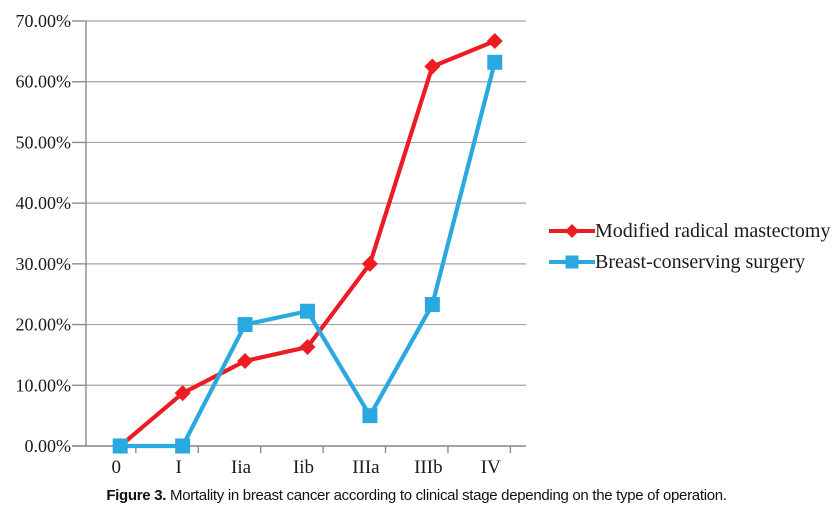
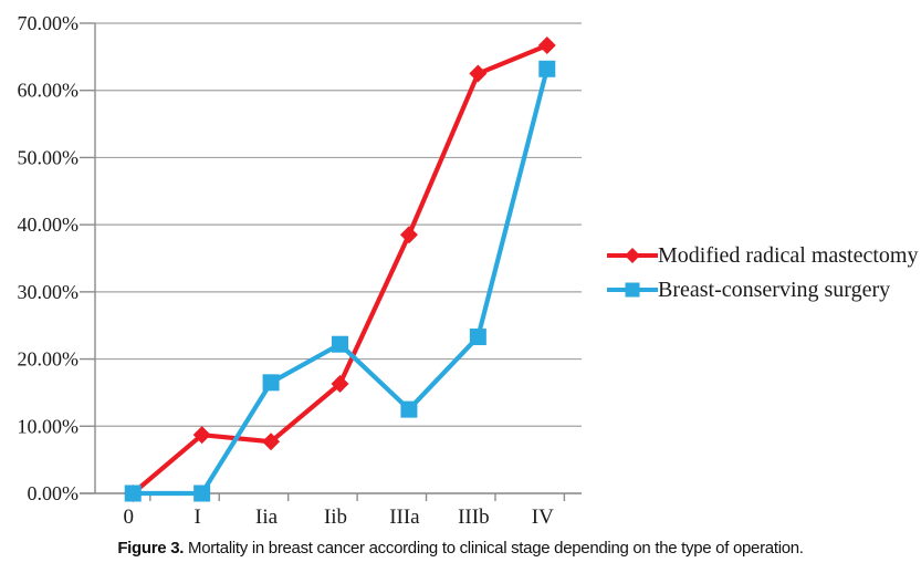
Modified radical mastectomy/Iia: 14% -> 8%
Breast-conserving surgery/Iia: 20% -> 16%
Modified radical mastectomy/IIIa: 30% -> 38%
Breast-conserving surgery/IIIa: 5% -> 12%
